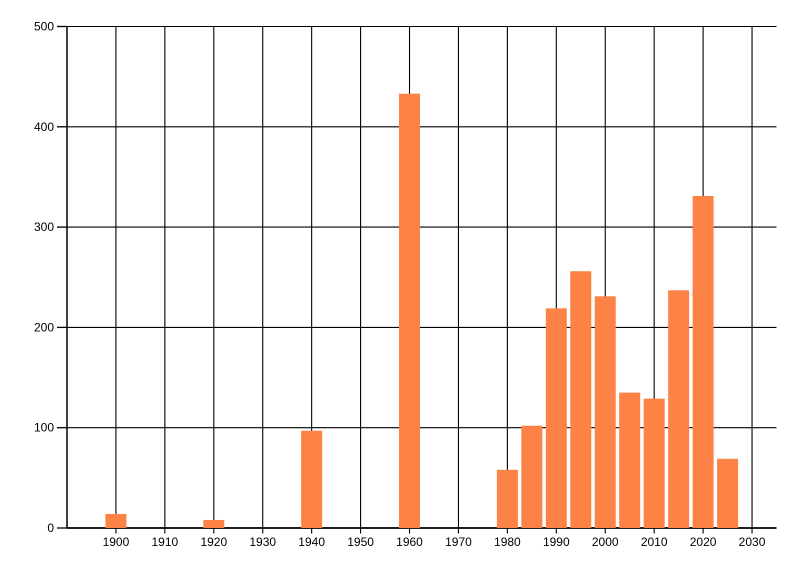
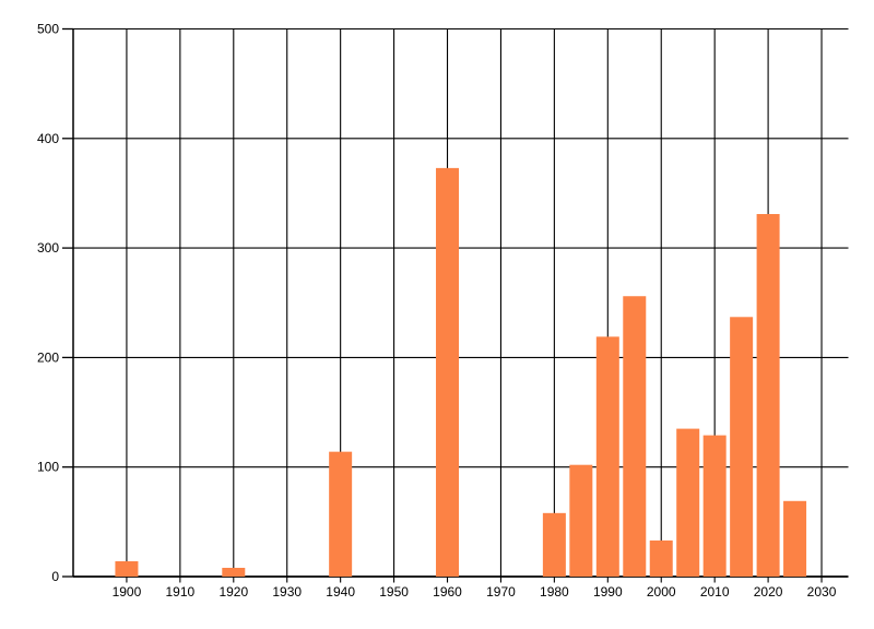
1940: 97 -> 114
1960: 433 -> 373
2000: 231 -> 33
